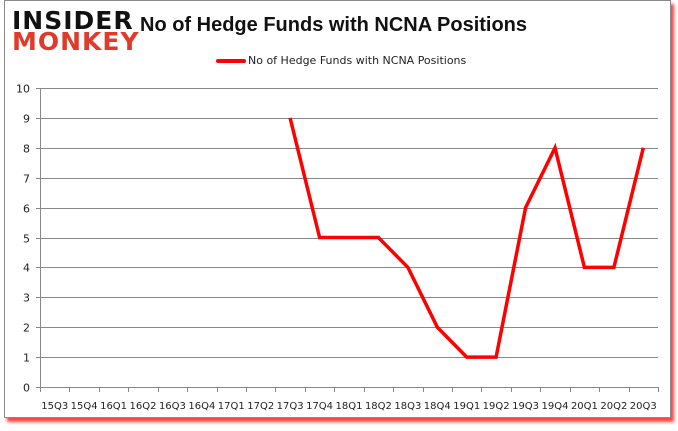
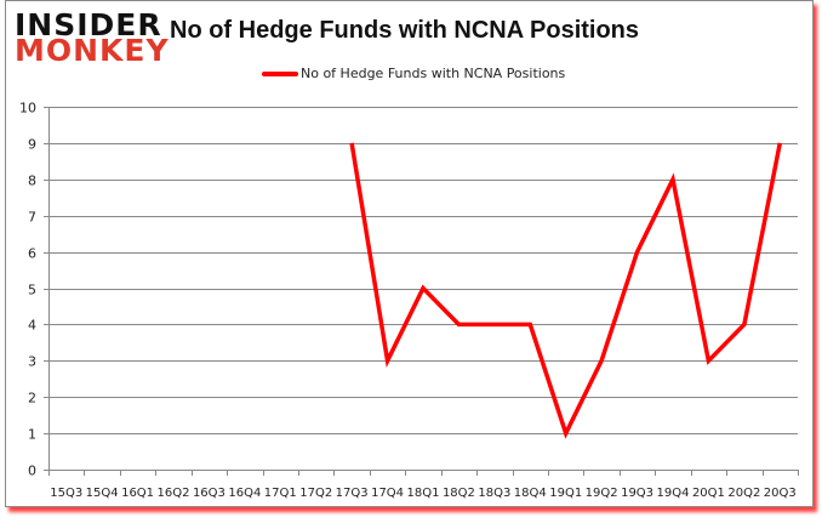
17Q4: 5 -> 3
18Q2: 5 -> 4
18Q4: 2 -> 4
19Q2: 1 -> 3
20Q1: 4 -> 3
20Q3: 8 -> 9
